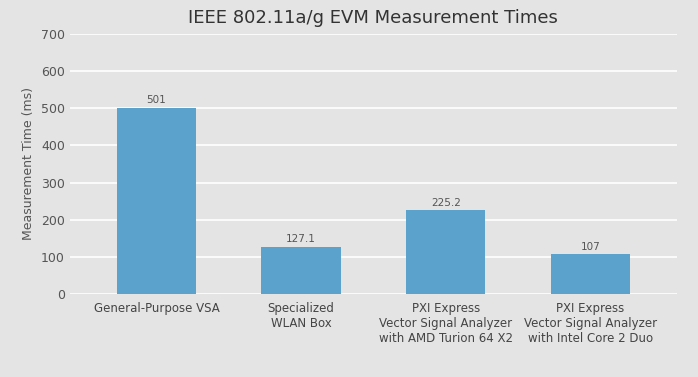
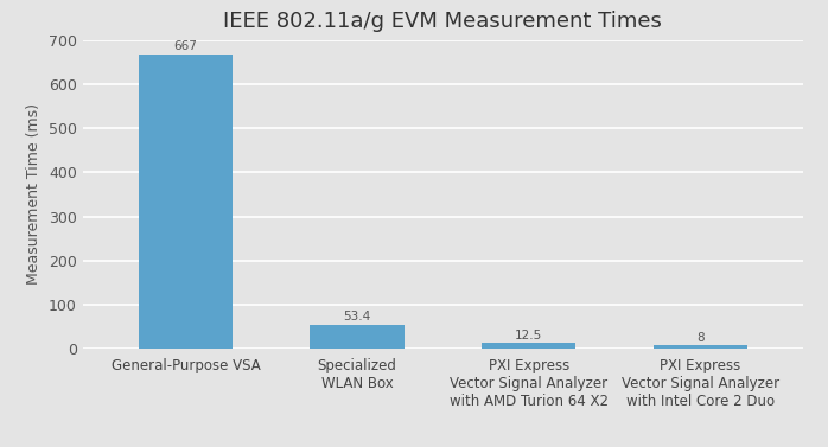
General-Purpose VSA: 501 -> 667
Specialized WLAN Box: 127.1 -> 53.4
PXI Express Vector Signal Analyzer with AMD Turion 64 X2: 225.2 -> 12.5
PXI Express Vector Signal Analyzer with Intel Core 2 Duo: 107 -> 8
